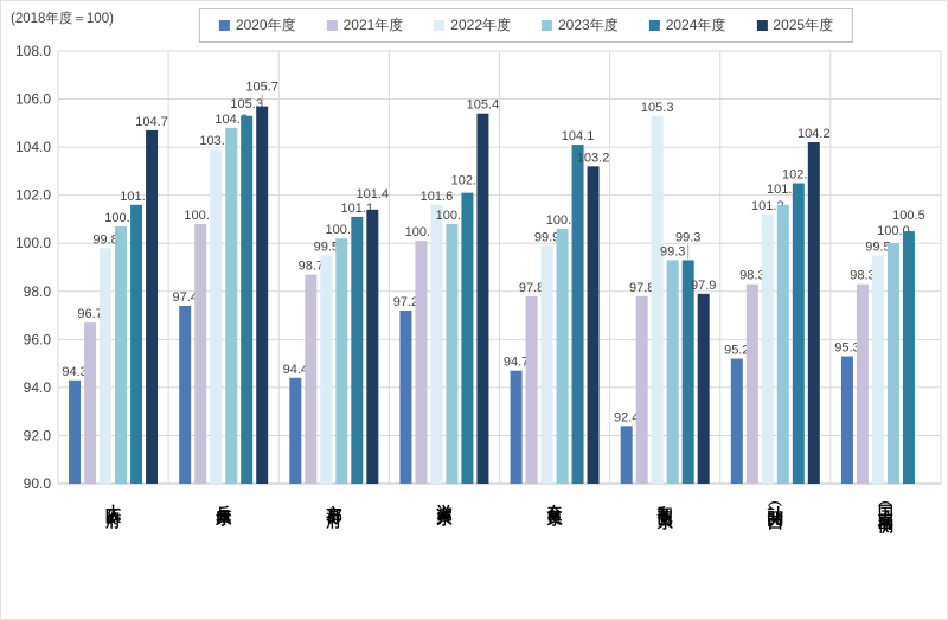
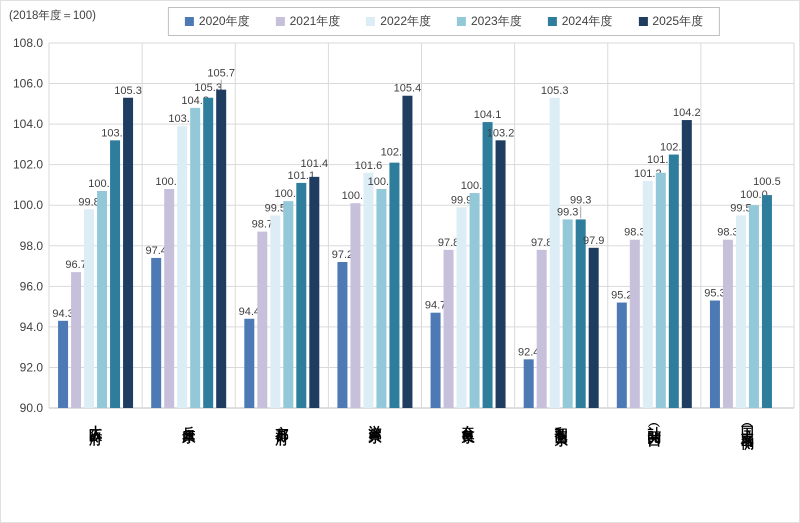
2024年度/大阪府: 101.6 -> 103.2
2025年度/大阪府: 104.7 -> 105.3
